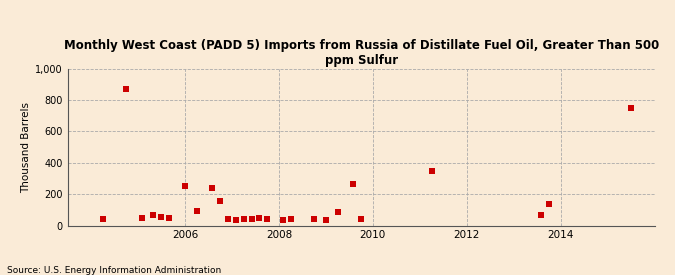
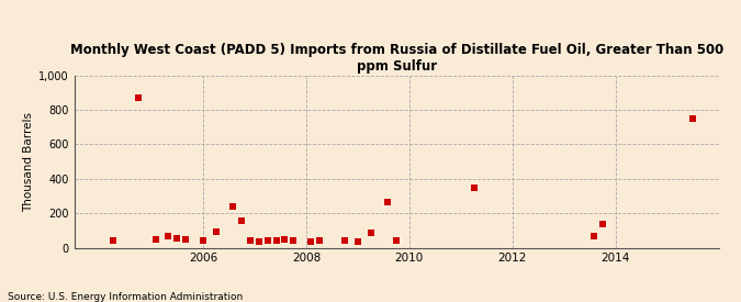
2006: 250 -> 40
